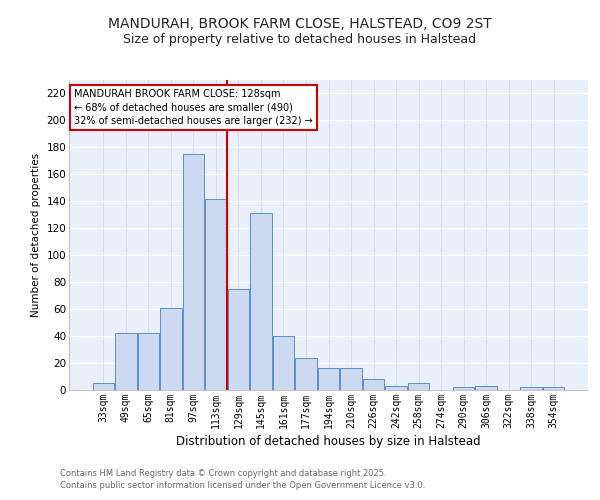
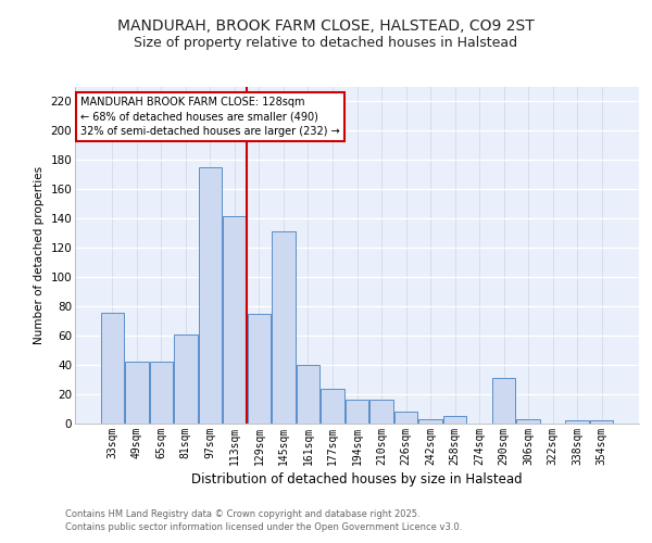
33sqm: 5 -> 76
290sqm: 2 -> 31
